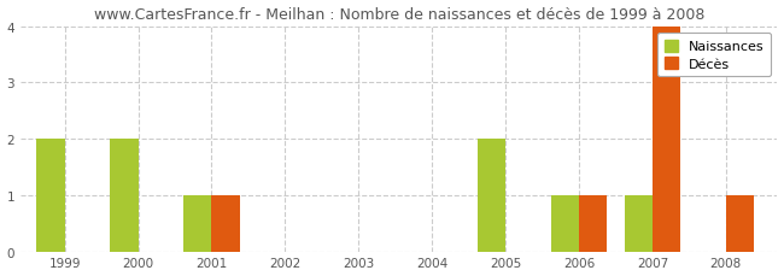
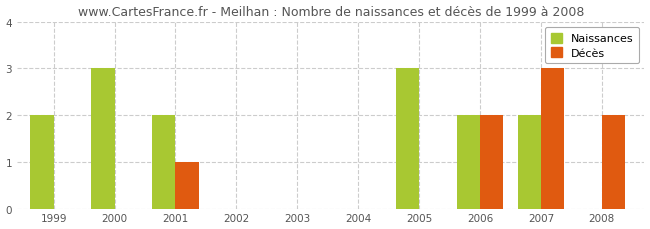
Naissances/2000: 2 -> 3
Naissances/2001: 1 -> 2
Naissances/2005: 2 -> 3
Naissances/2006: 1 -> 2
Décès/2006: 1 -> 2
Naissances/2007: 1 -> 2
Décès/2007: 4 -> 3
Décès/2008: 1 -> 2
